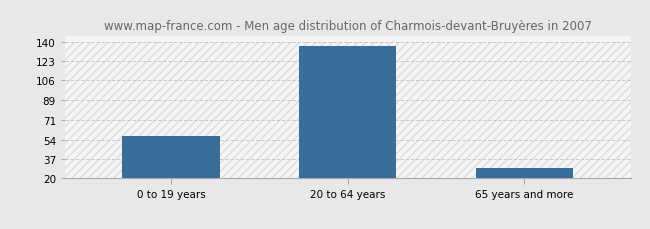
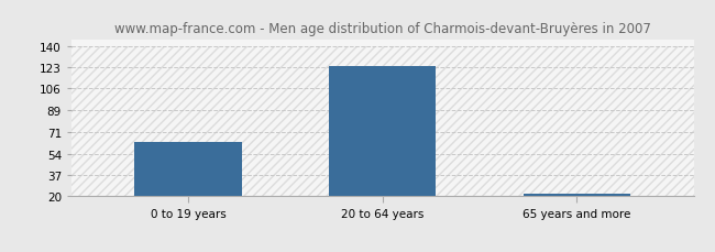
0 to 19 years: 57 -> 63
20 to 64 years: 136 -> 124
65 years and more: 29 -> 22
